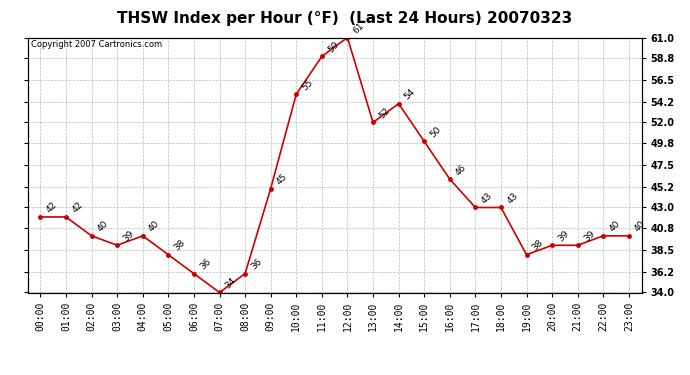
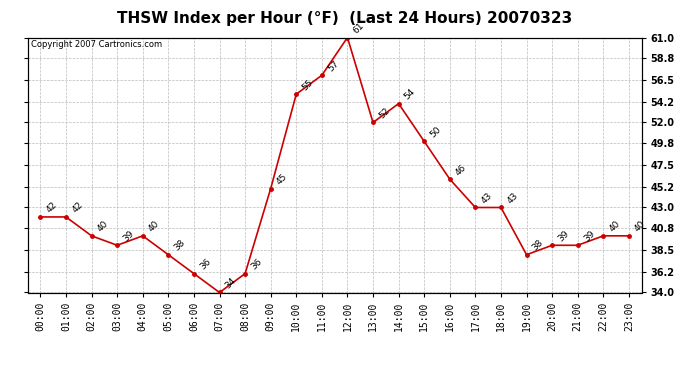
11:00: 59 -> 57
